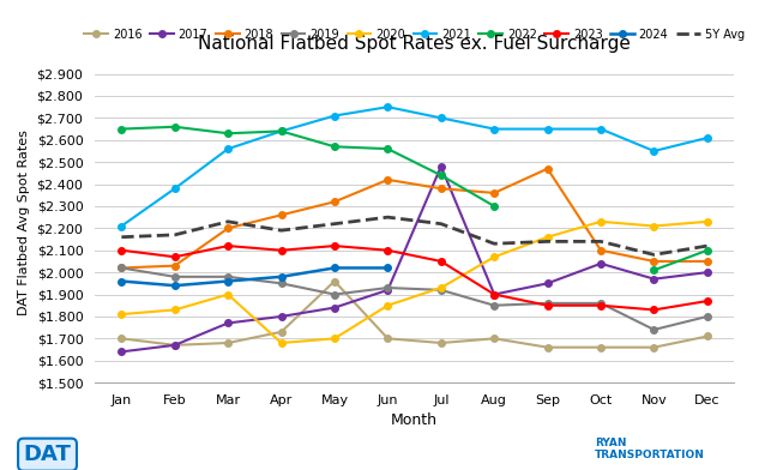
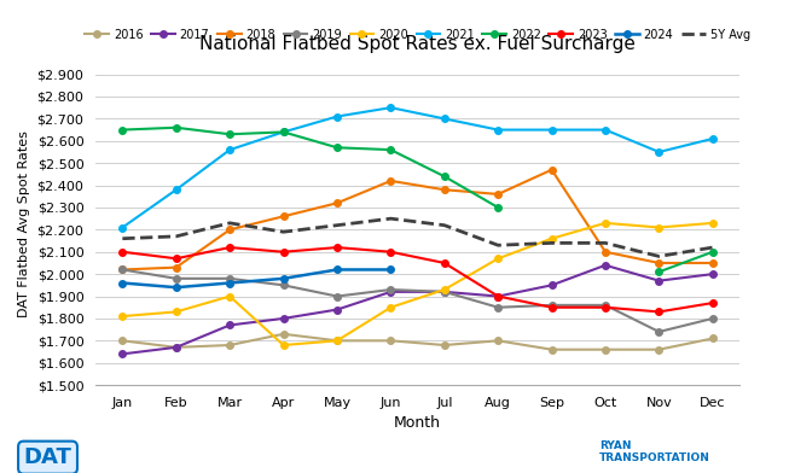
2016/May: $1.96 -> $1.70
2017/Jul: $2.48 -> $1.92
